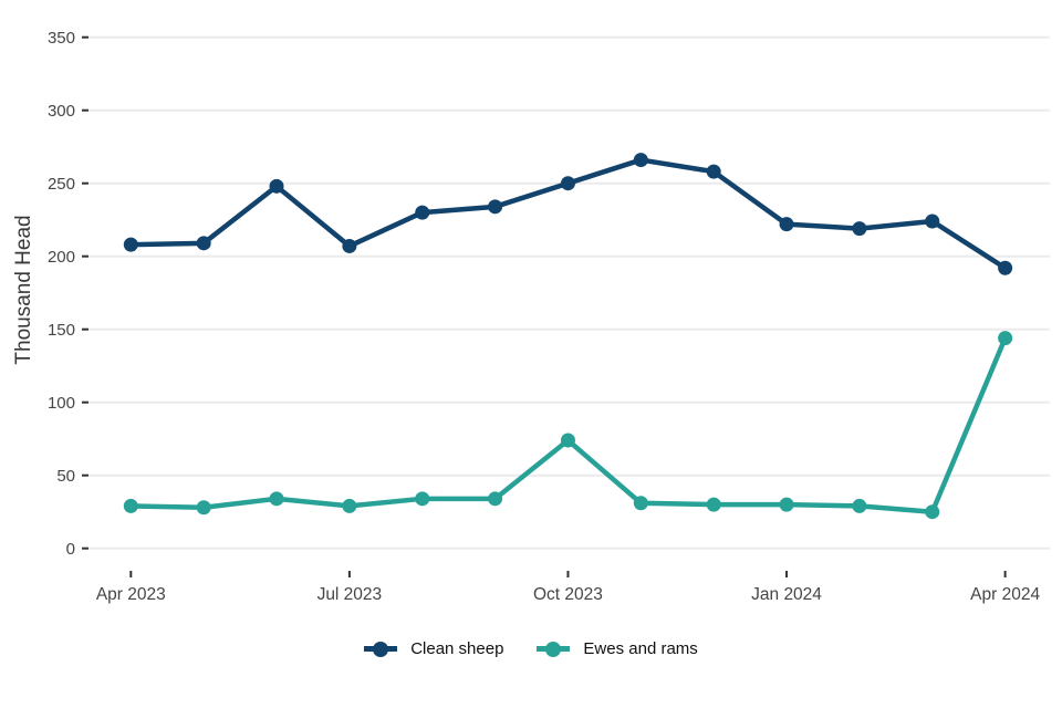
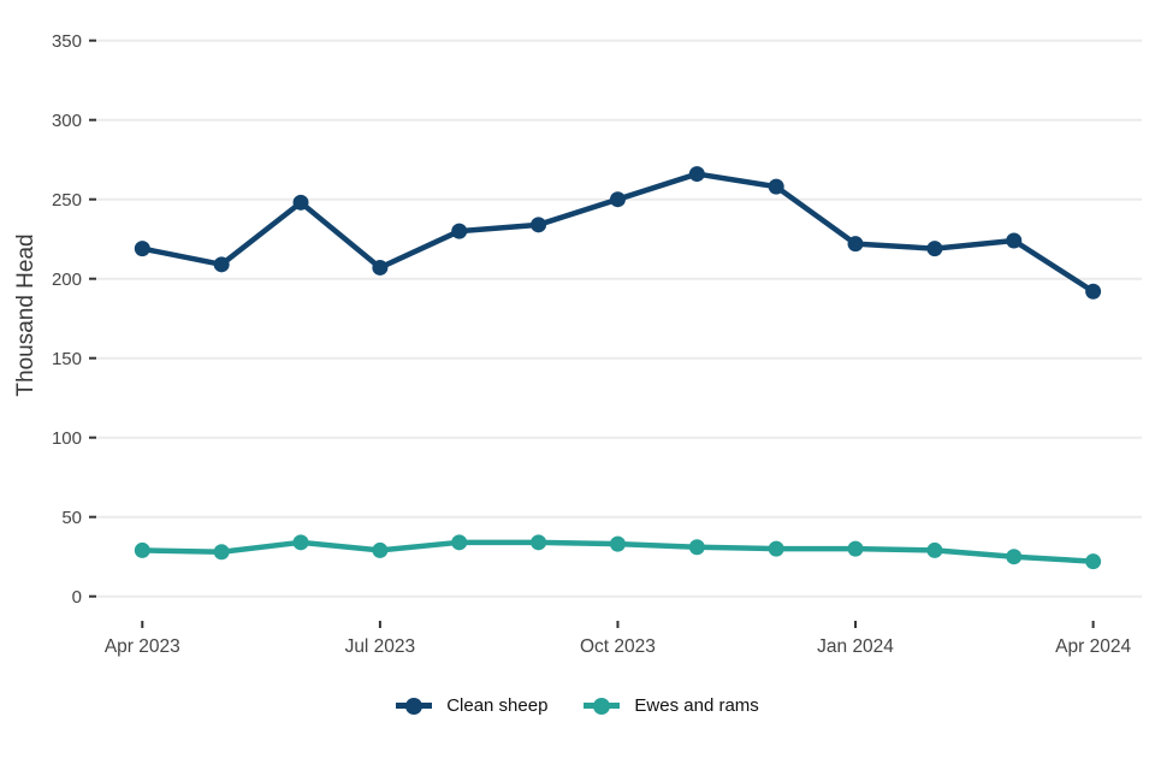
Clean sheep/Apr 2023: 208 -> 219
Ewes and rams/Oct 2023: 74 -> 33
Ewes and rams/Apr 2024: 144 -> 22
